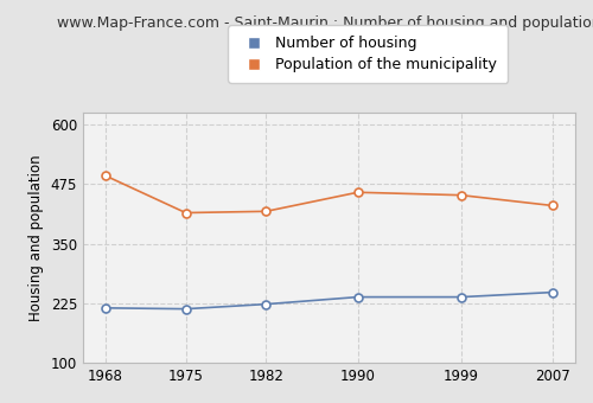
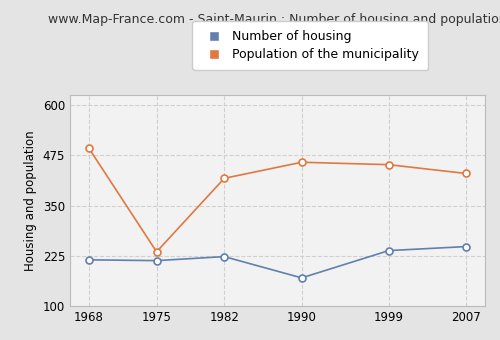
Population of the municipality/1975: 415 -> 235
Number of housing/1990: 238 -> 170
